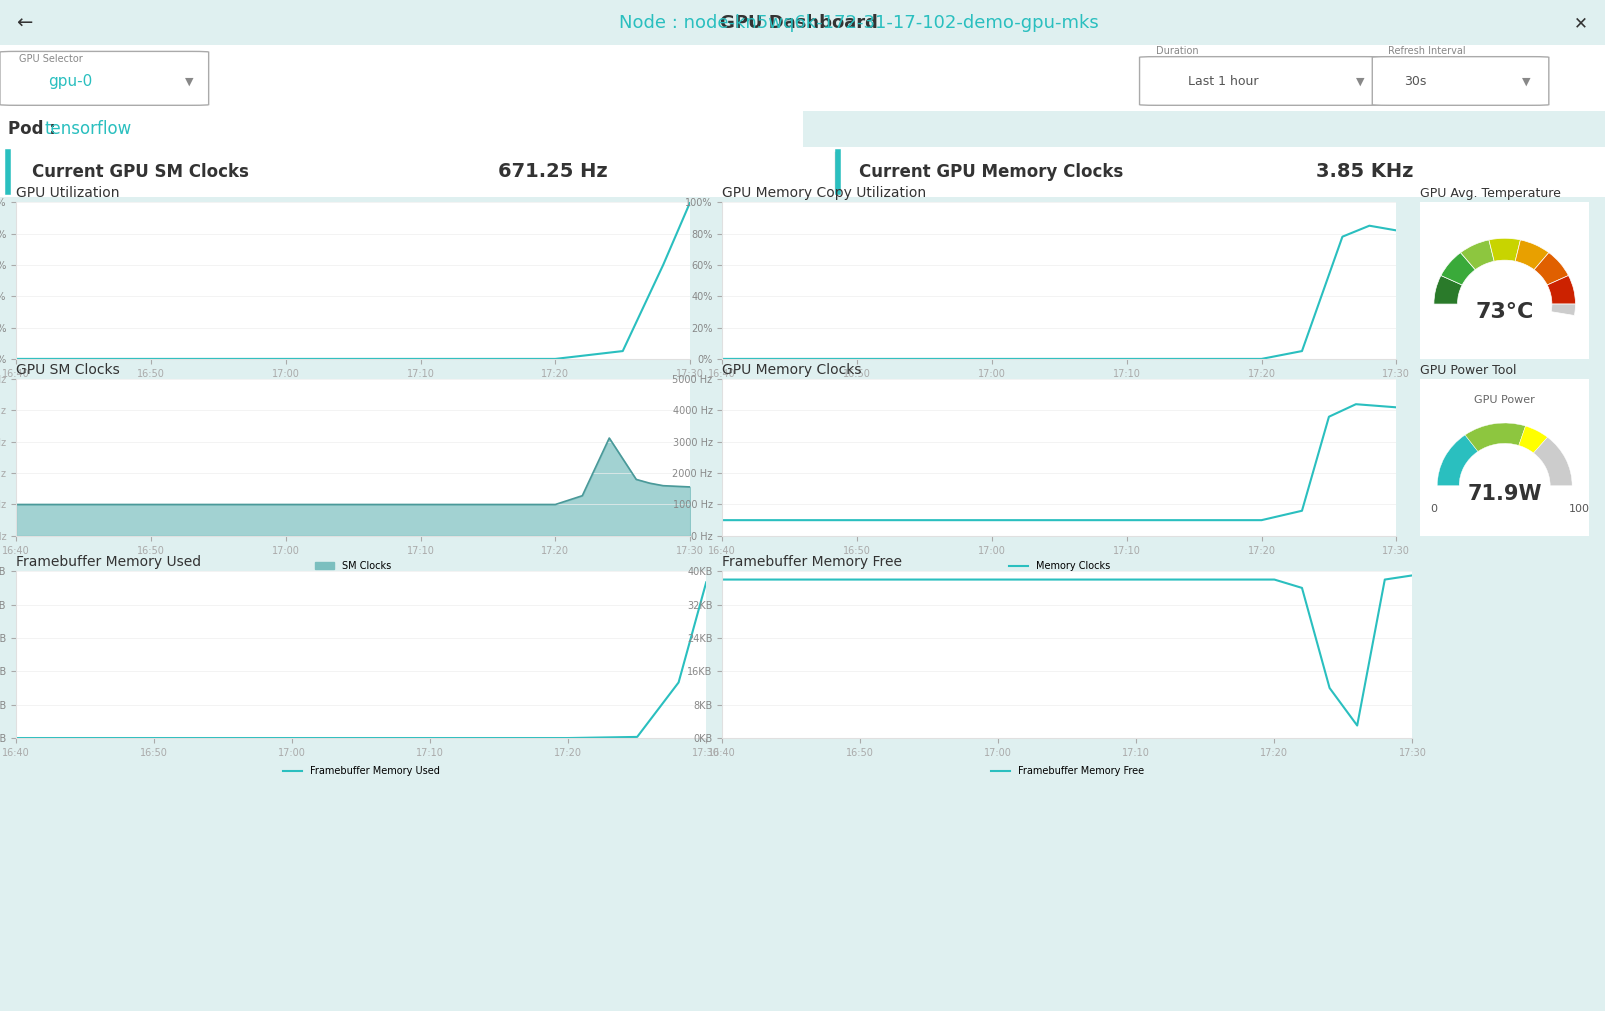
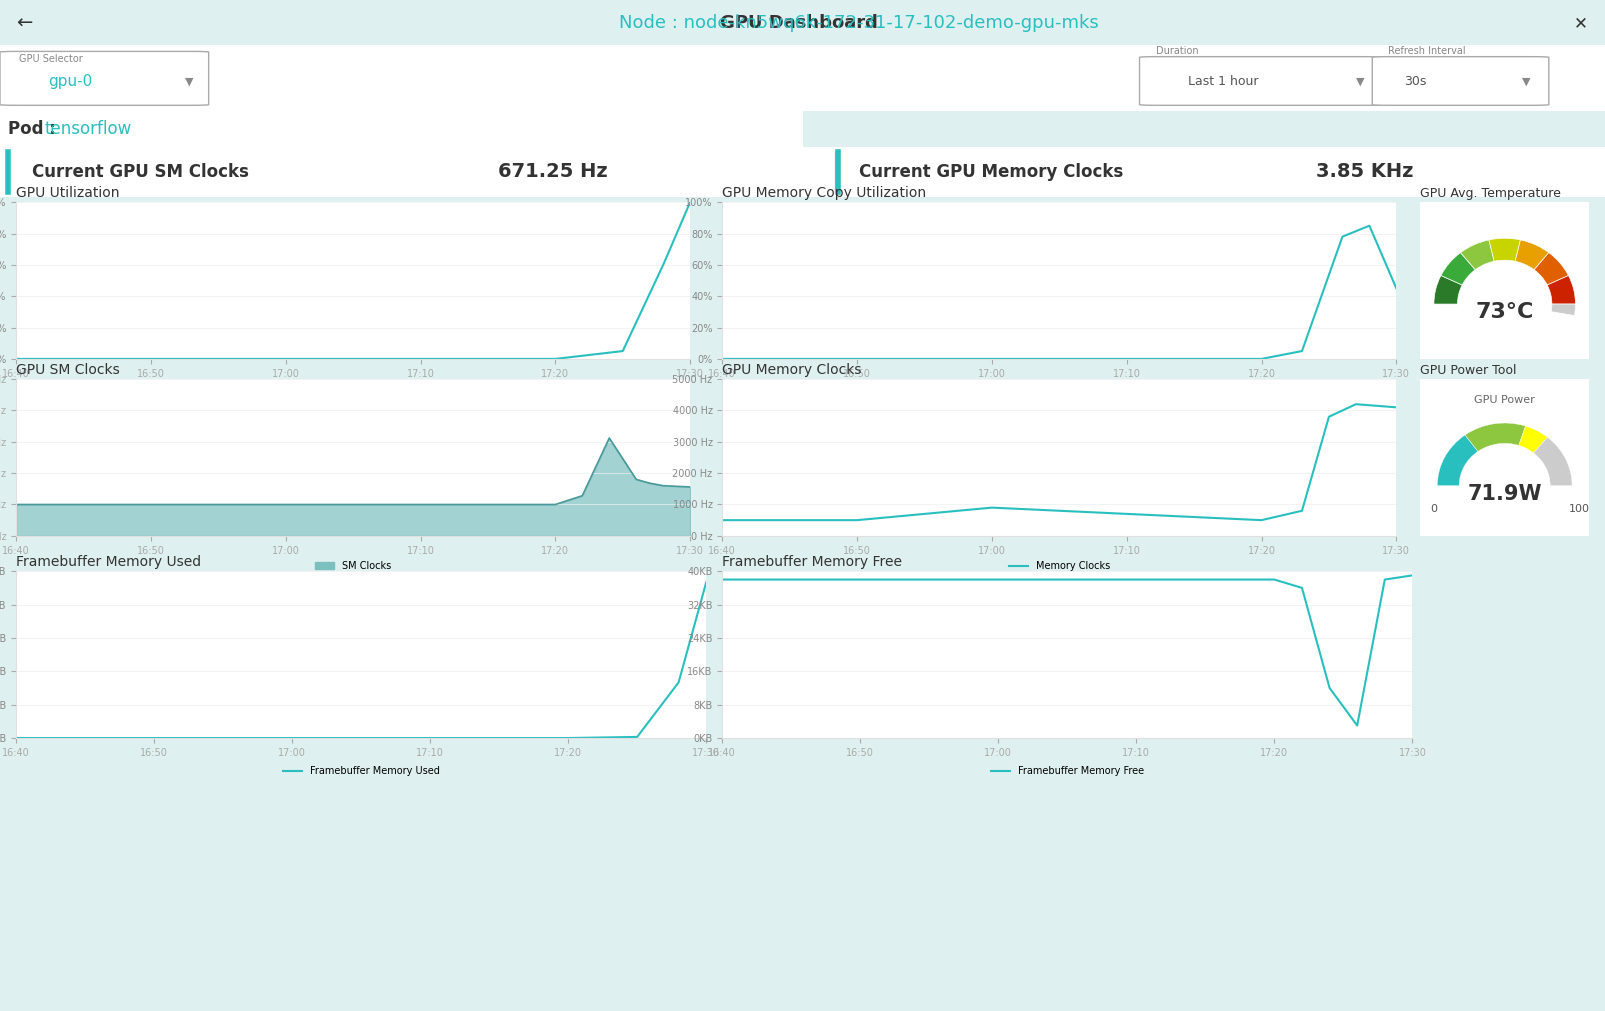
GPU Memory Copy Utilization/17:30: 82% -> 45%
GPU Memory Clocks/17:00: 500 Hz -> 900 Hz
GPU Memory Clocks/17:10: 500 Hz -> 700 Hz
